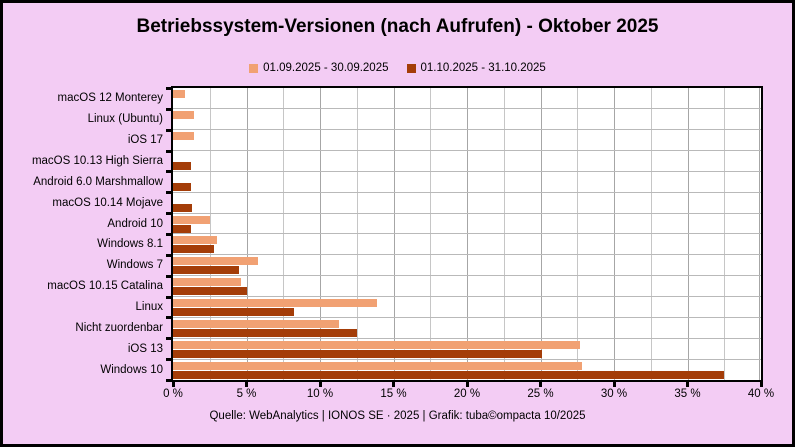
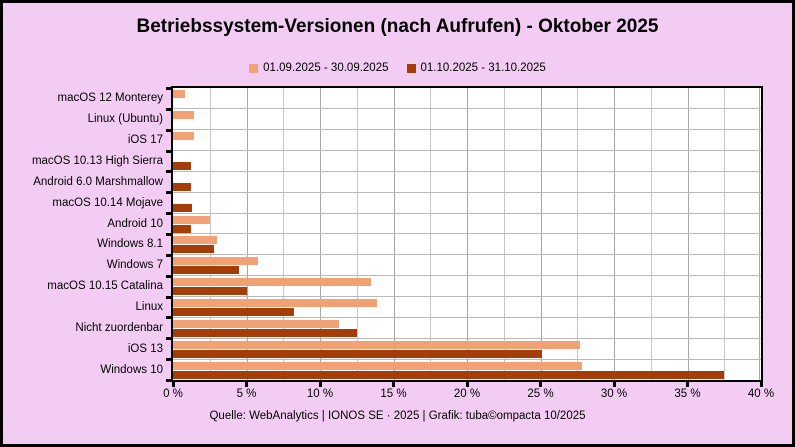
01.09.2025 - 30.09.2025/macOS 10.15 Catalina: 4.6% -> 13.5%
